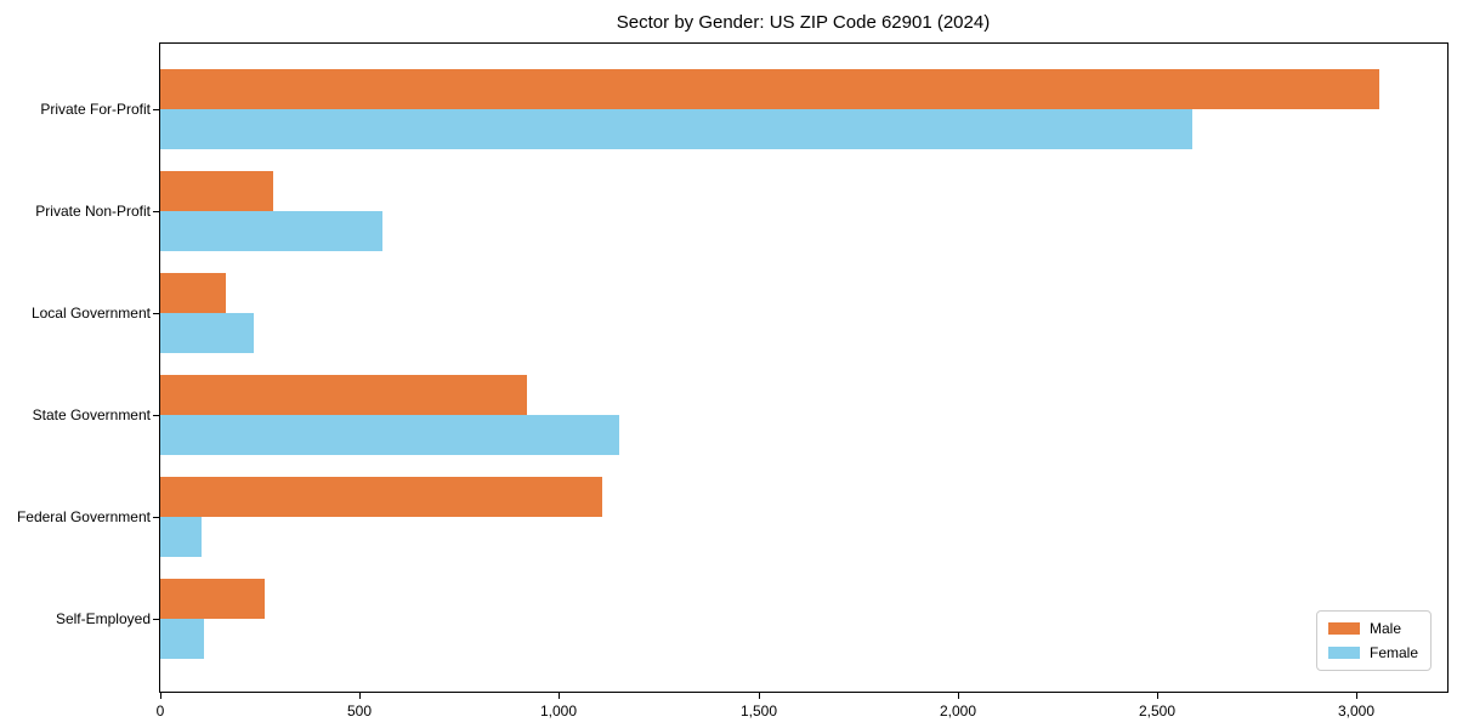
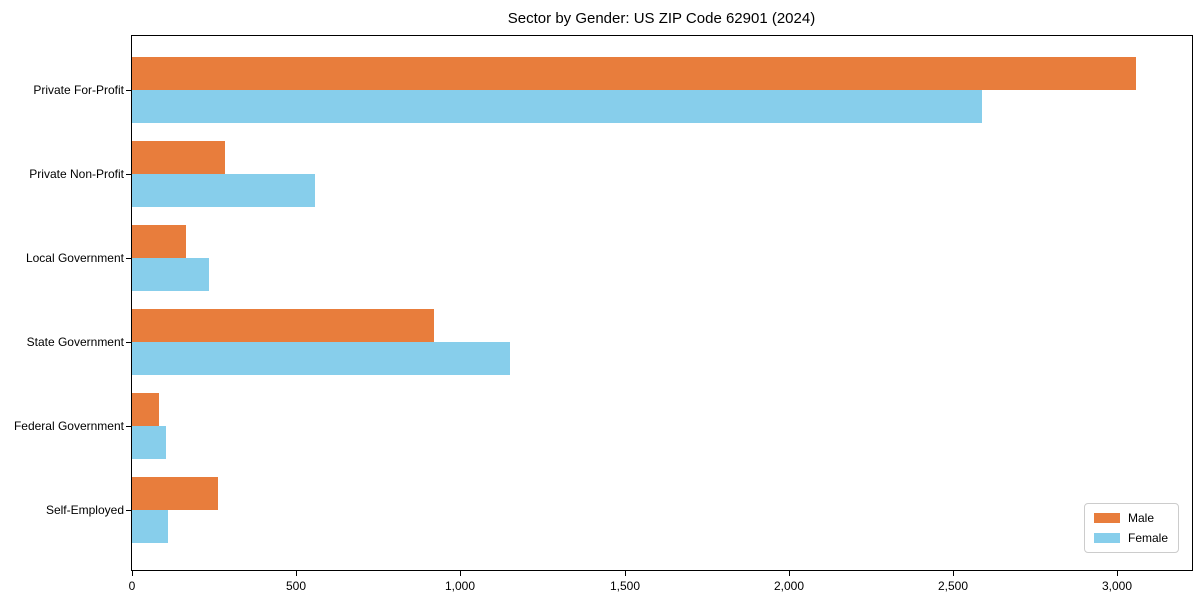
Male/Federal Government: 1110 -> 80
